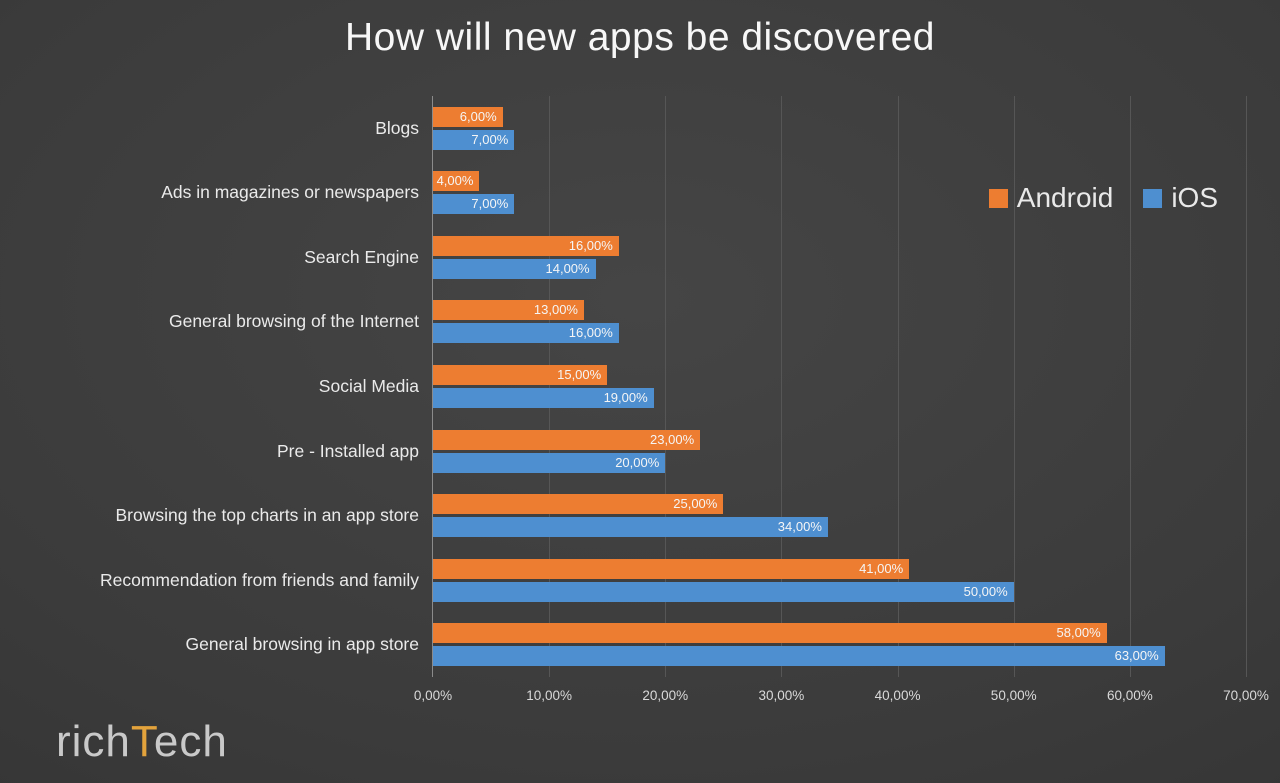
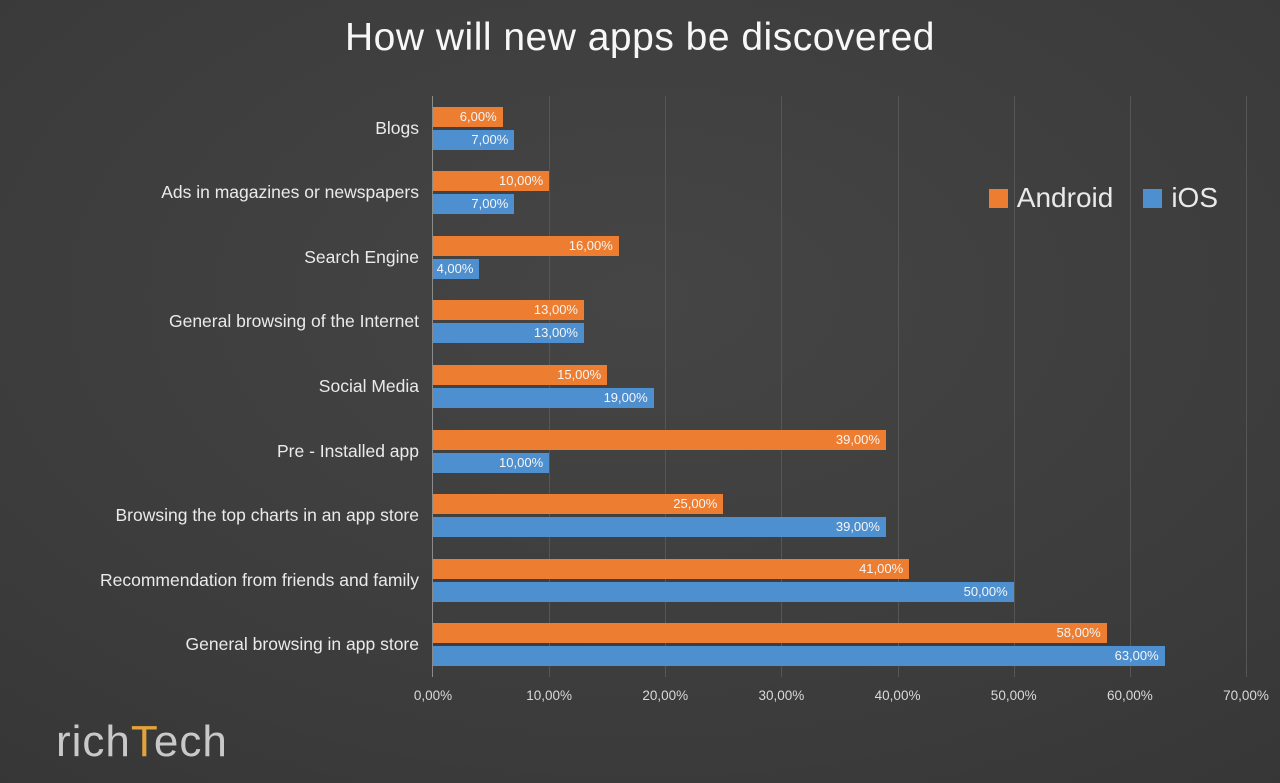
Android/Ads in magazines or newspapers: 4,00% -> 10,00%
iOS/Search Engine: 14,00% -> 4,00%
iOS/General browsing of the Internet: 16,00% -> 13,00%
Android/Pre - Installed app: 23,00% -> 39,00%
iOS/Pre - Installed app: 20,00% -> 10,00%
iOS/Browsing the top charts in an app store: 34,00% -> 39,00%
